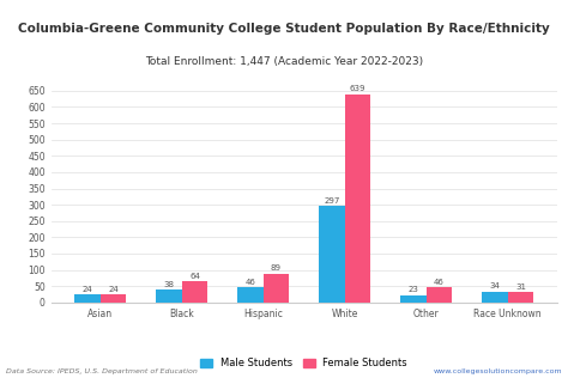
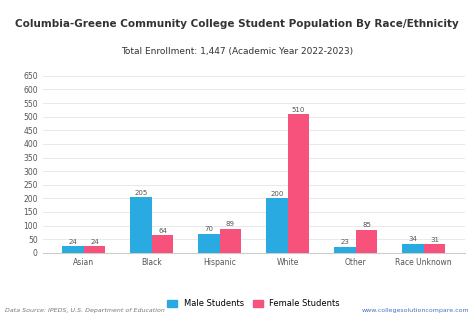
Male Students/Black: 38 -> 205
Male Students/Hispanic: 46 -> 70
Male Students/White: 297 -> 200
Female Students/White: 639 -> 510
Female Students/Other: 46 -> 85
